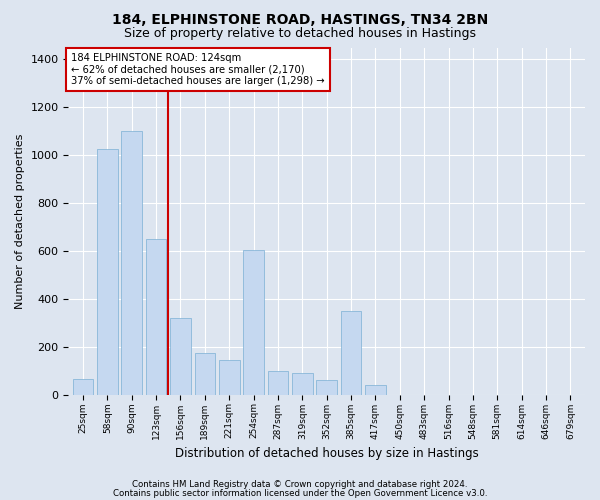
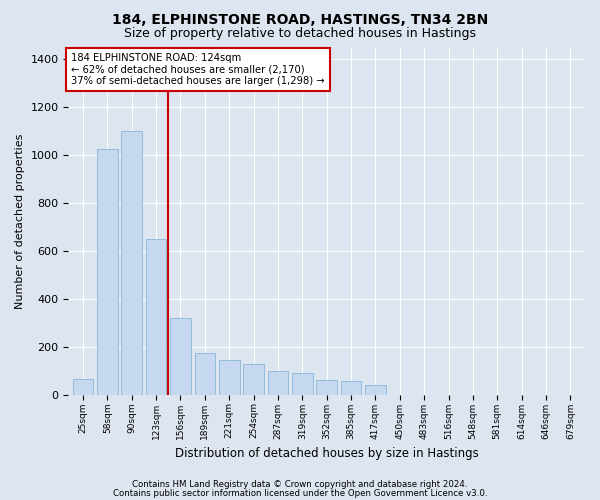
254sqm: 605 -> 130
385sqm: 350 -> 55
